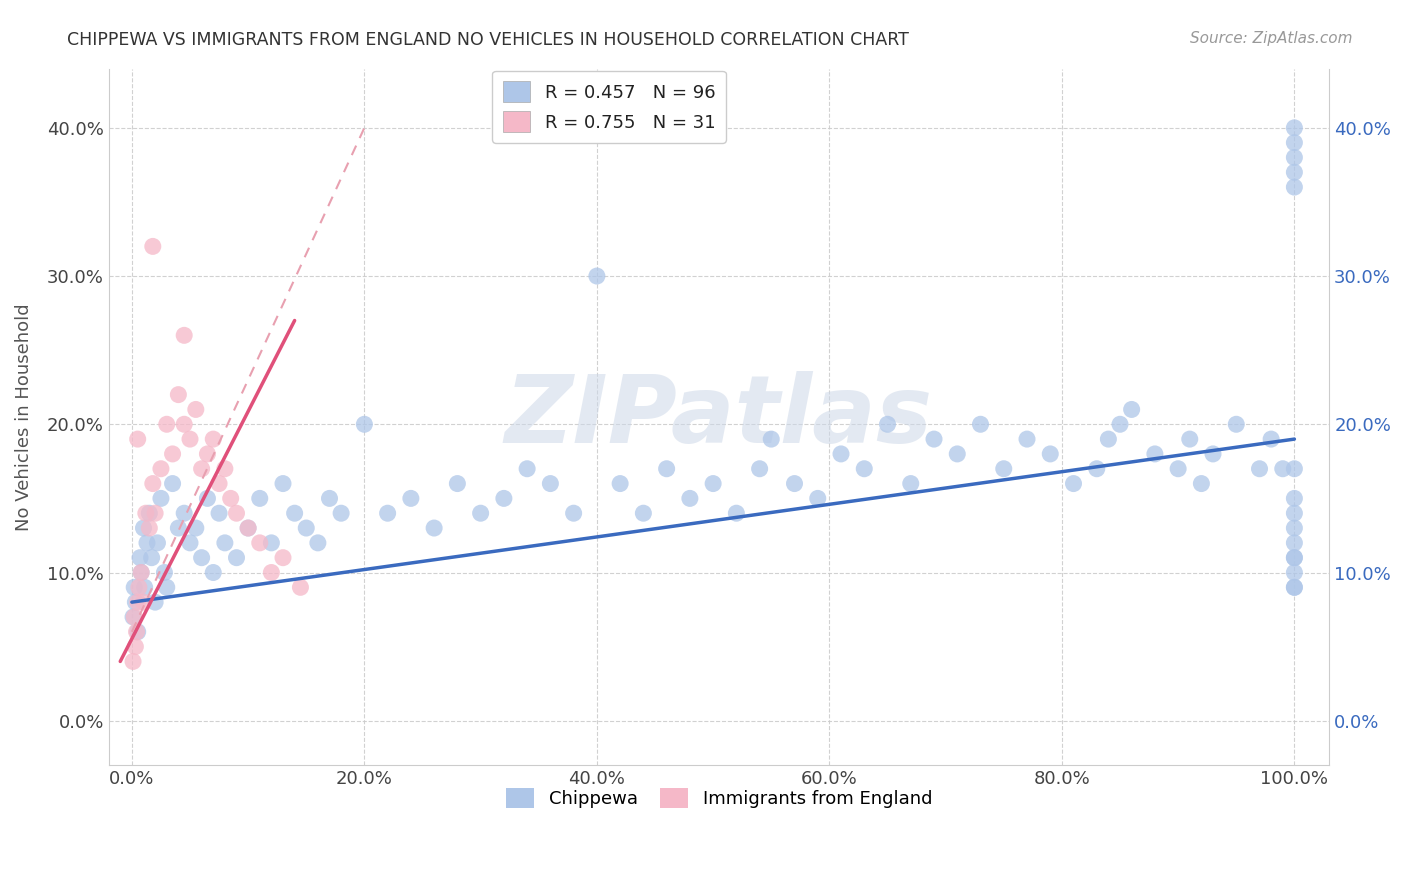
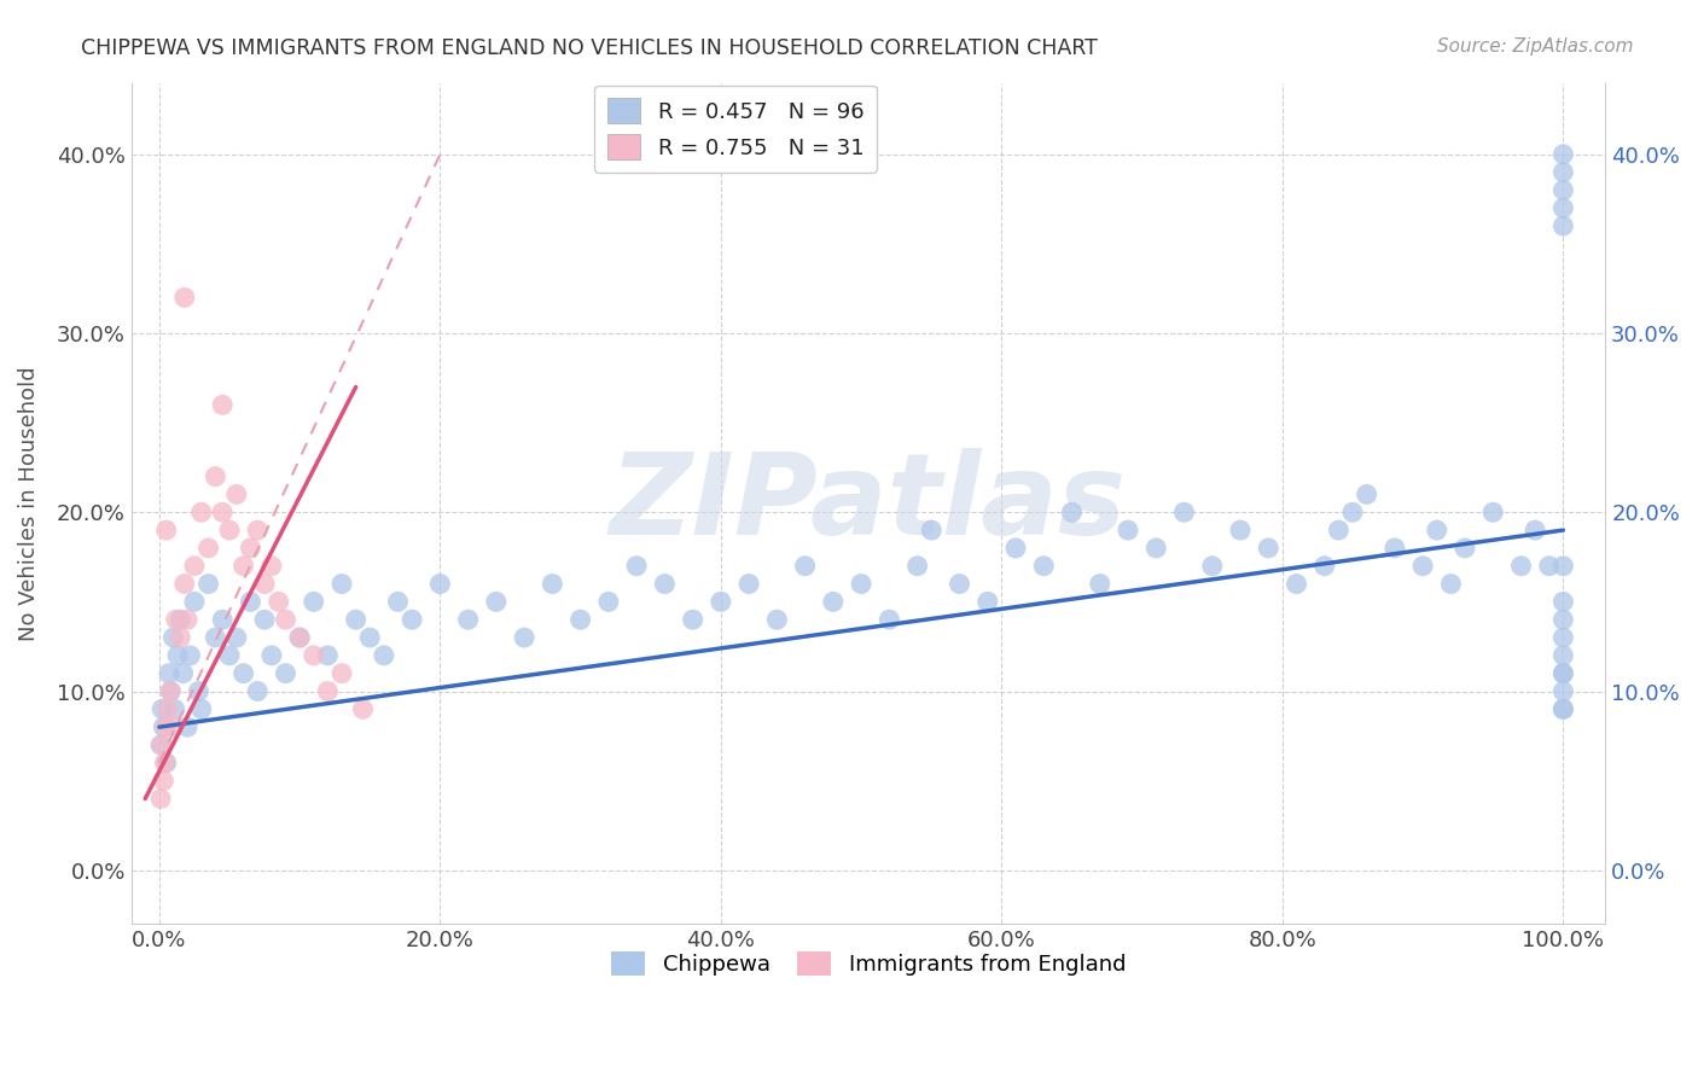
Chippewa/20.0%: 20% -> 16%
Chippewa/40.0%: 30% -> 15%
